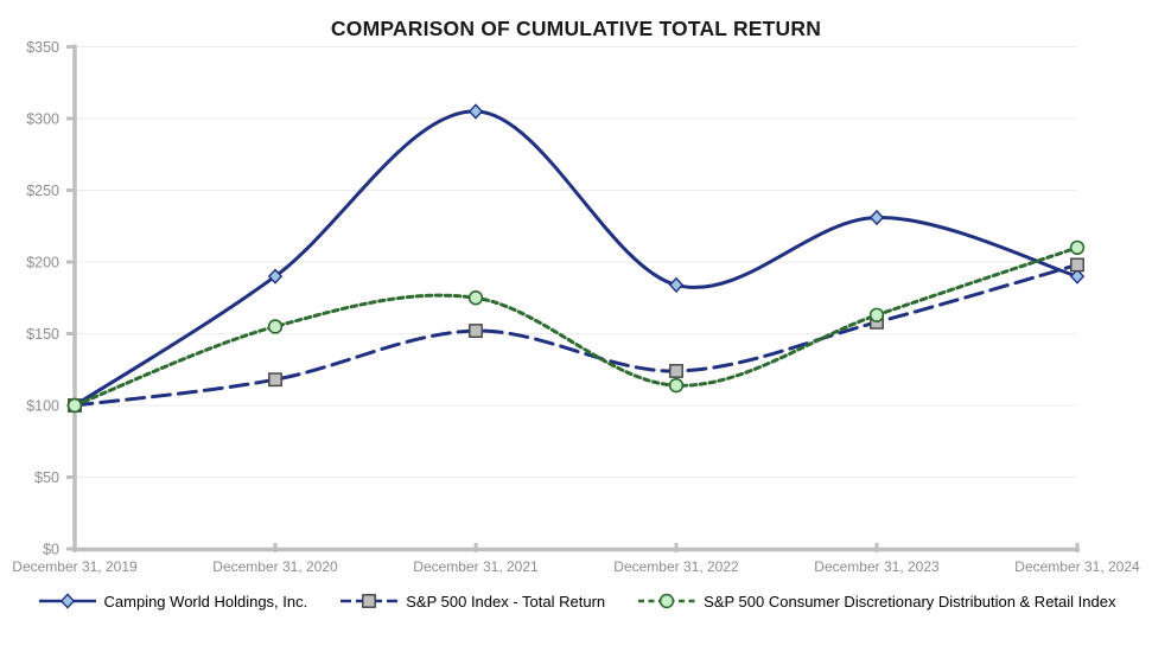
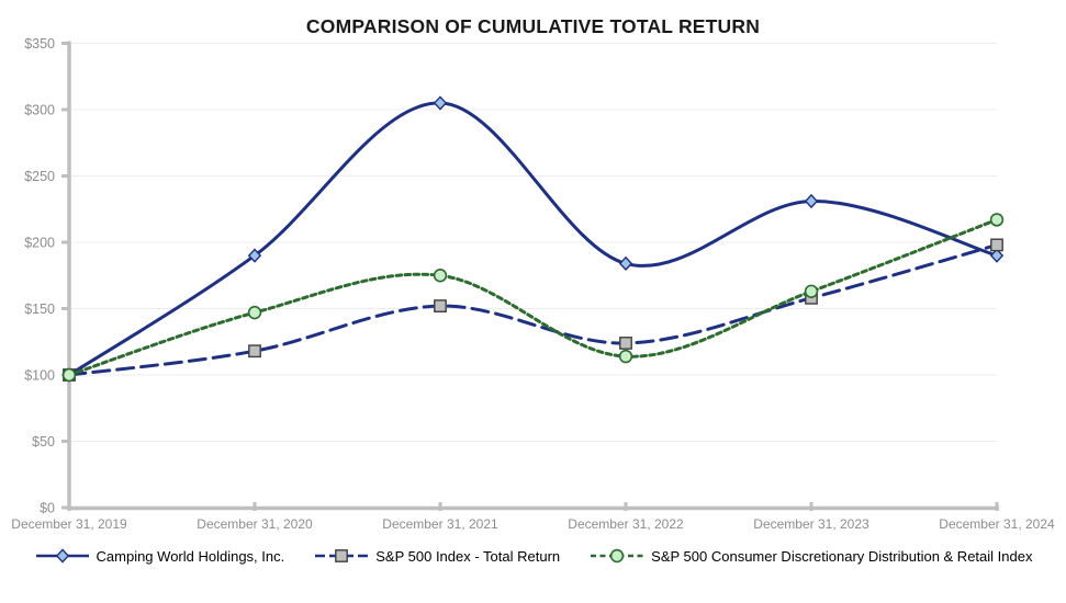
S&P 500 Consumer Discretionary Distribution & Retail Index/December 31, 2020: $155 -> $147
S&P 500 Consumer Discretionary Distribution & Retail Index/December 31, 2024: $210 -> $217
